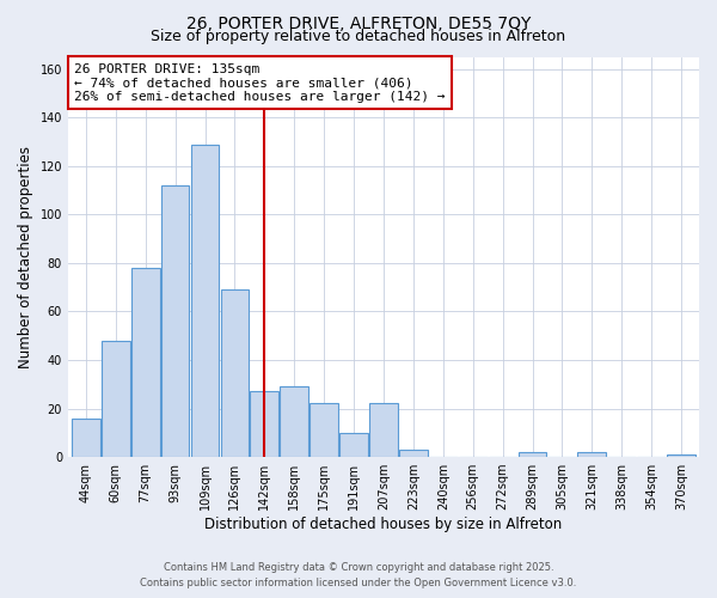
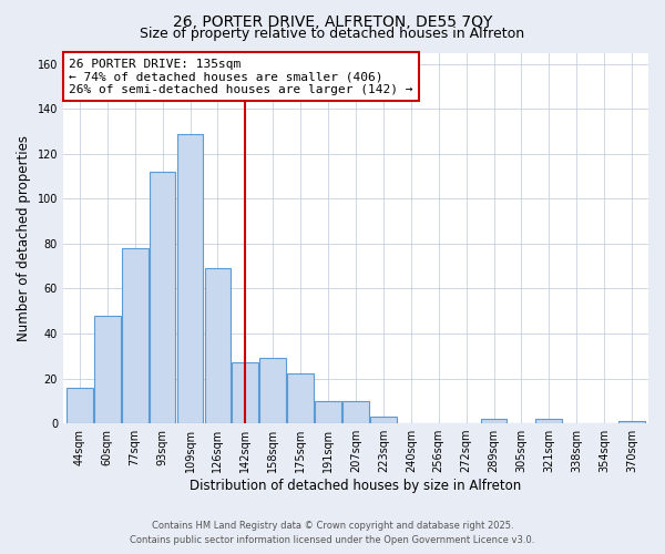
207sqm: 22 -> 10
